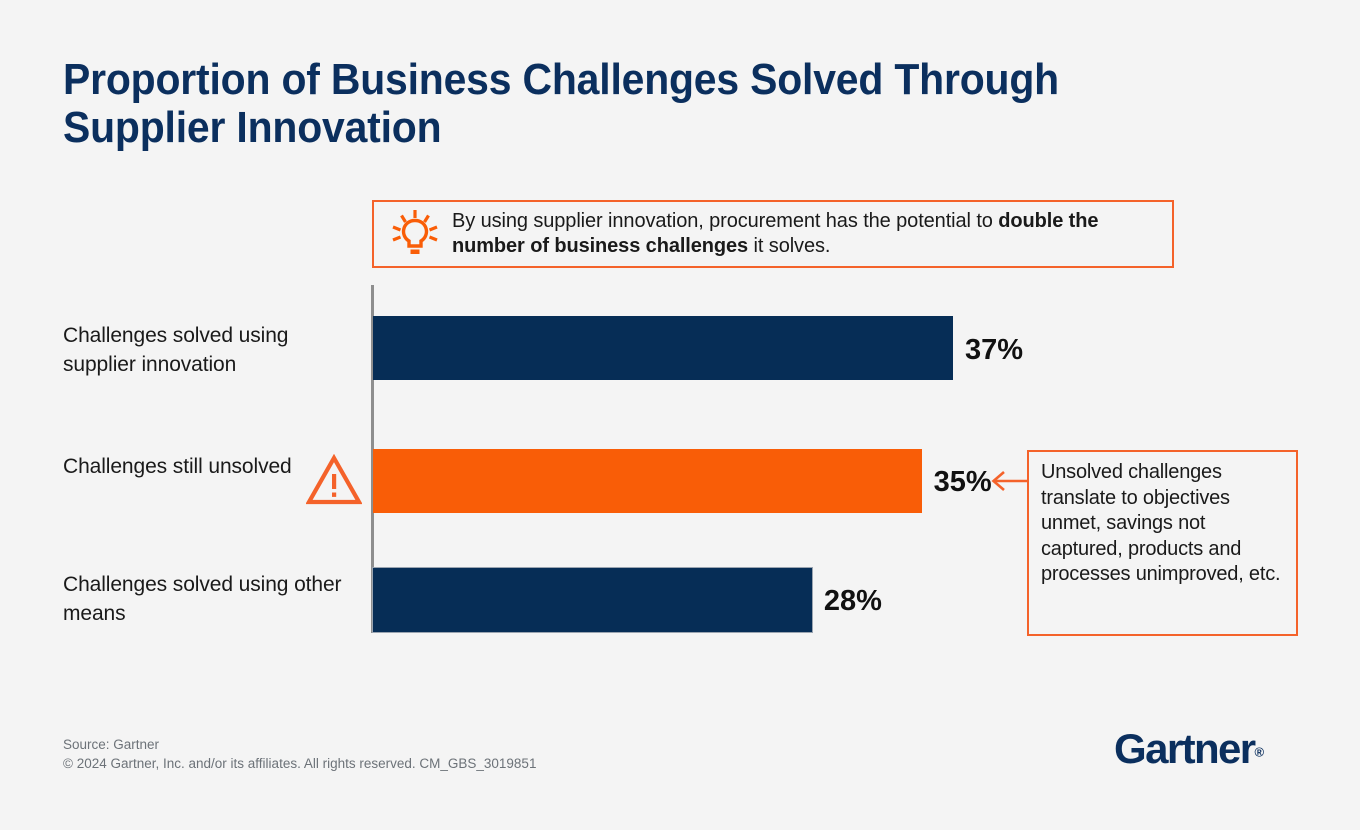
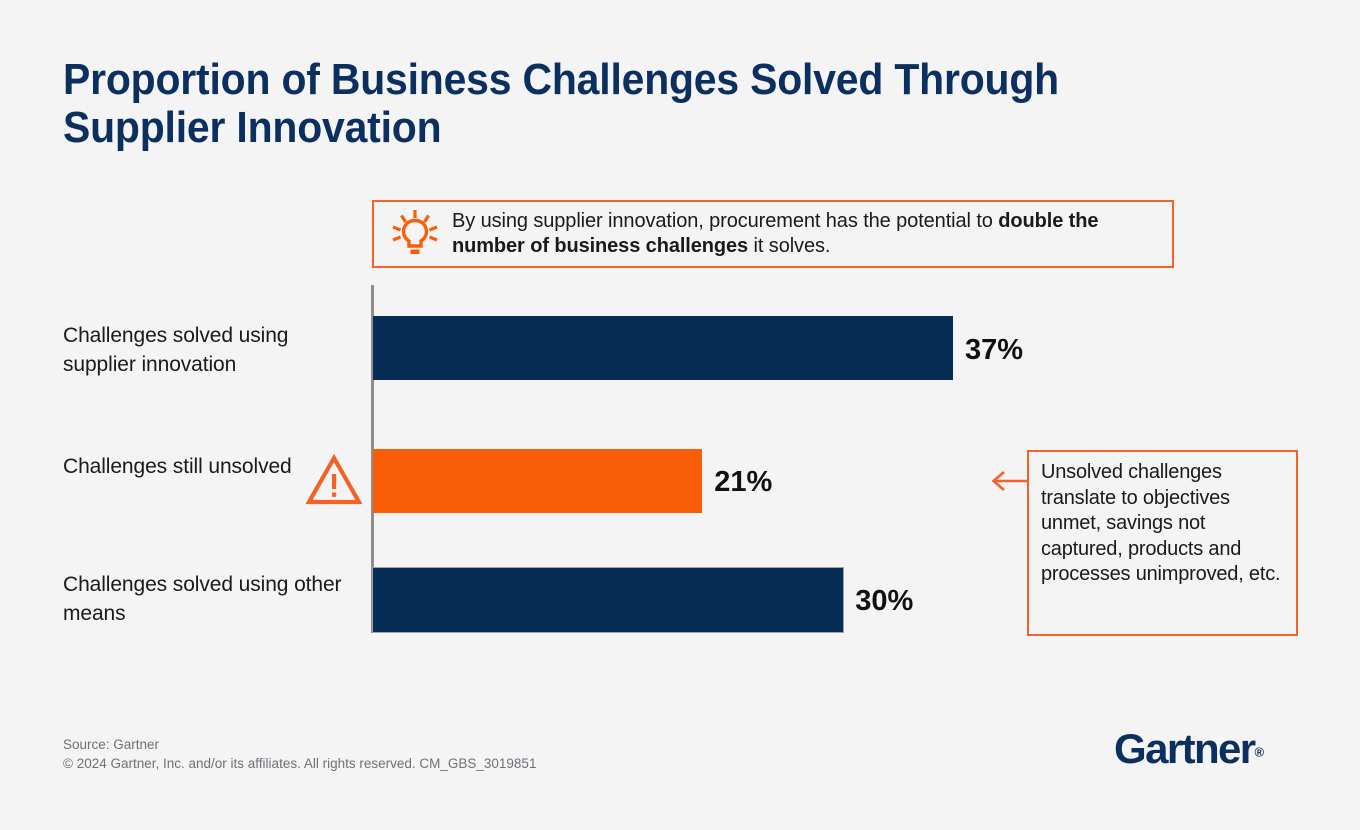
Challenges still unsolved: 35% -> 21%
Challenges solved using other means: 28% -> 30%
